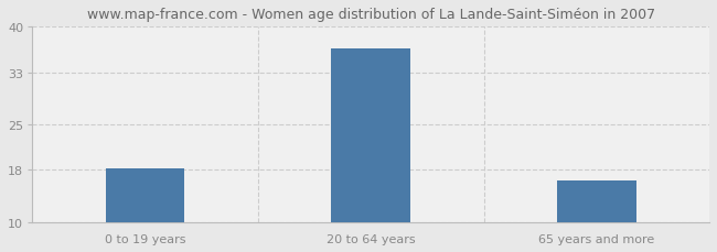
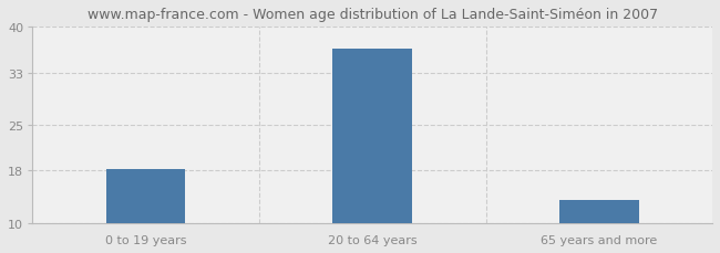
65 years and more: 16.4 -> 13.5
